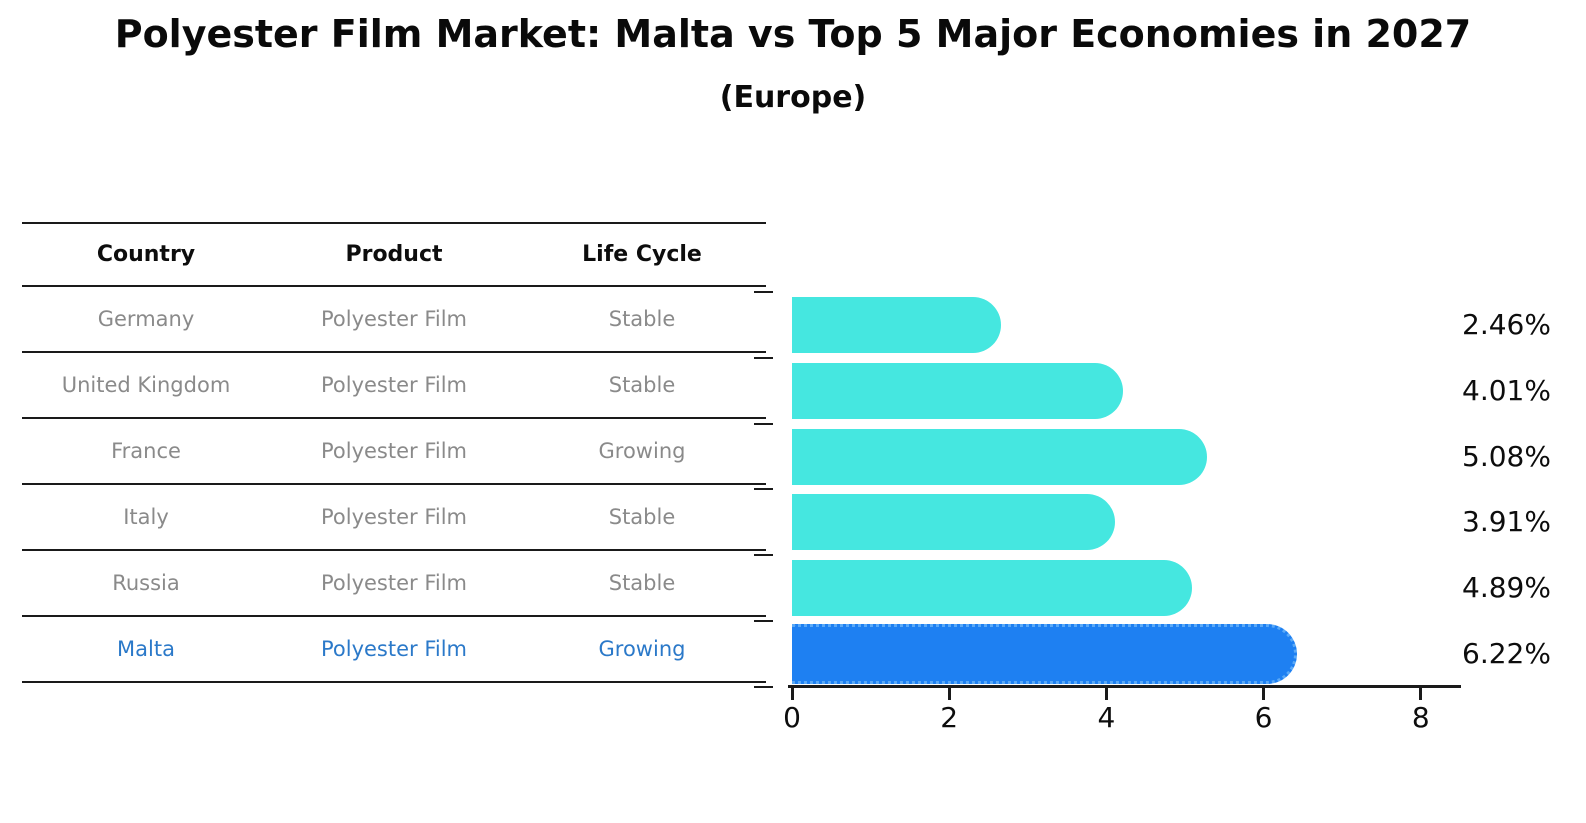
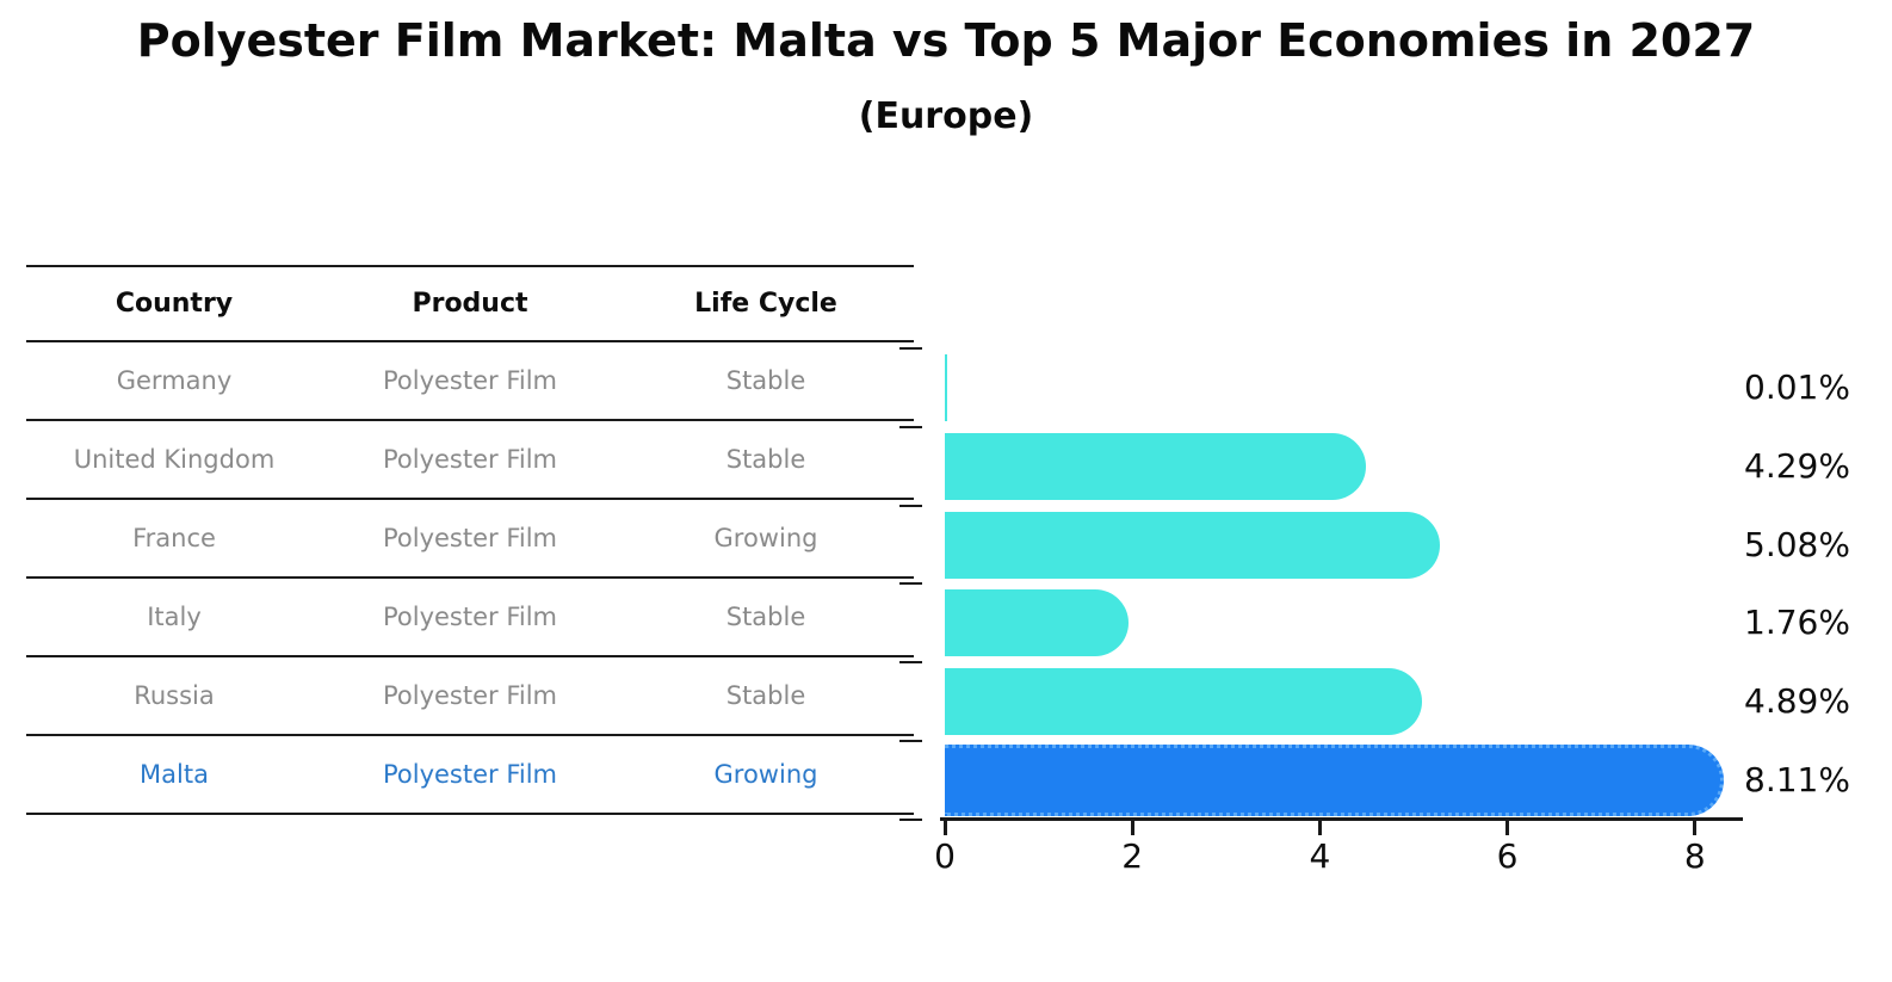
Germany: 2.46% -> 0.01%
United Kingdom: 4.01% -> 4.29%
Italy: 3.91% -> 1.76%
Malta: 6.22% -> 8.11%
